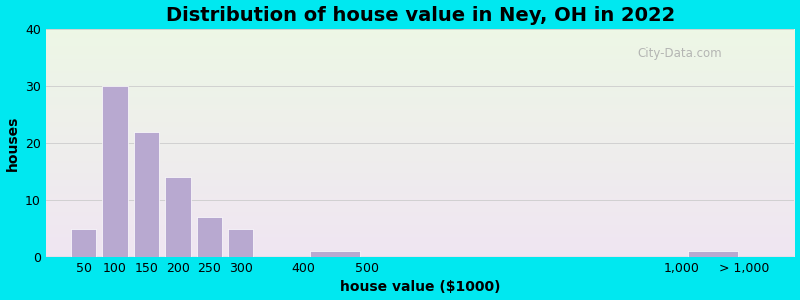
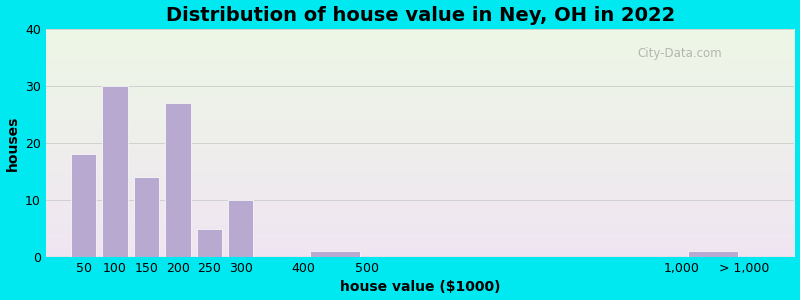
50: 5 -> 18
150: 22 -> 14
200: 14 -> 27
250: 7 -> 5
300: 5 -> 10
